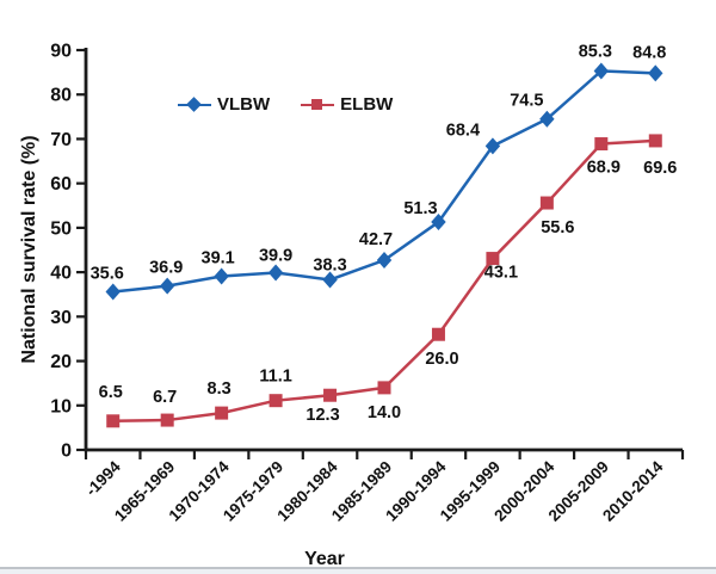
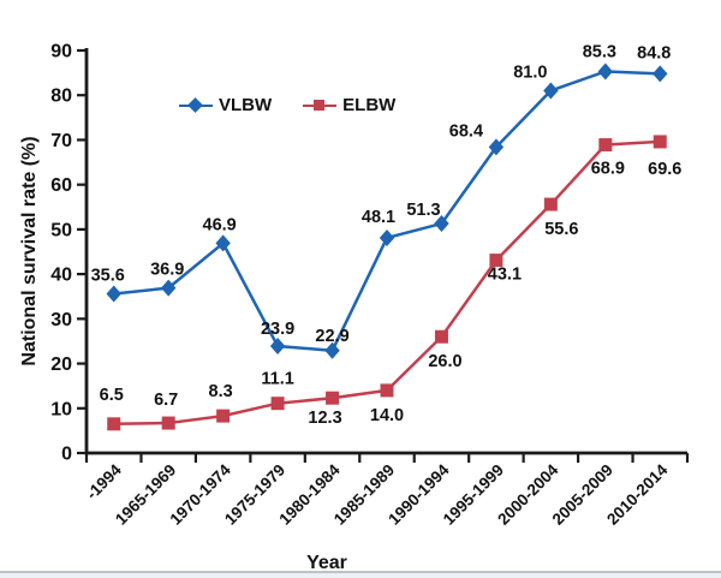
VLBW/1970-1974: 39.1 -> 46.9
VLBW/1975-1979: 39.9 -> 23.9
VLBW/1980-1984: 38.3 -> 22.9
VLBW/1985-1989: 42.7 -> 48.1
VLBW/2000-2004: 74.5 -> 81.0
